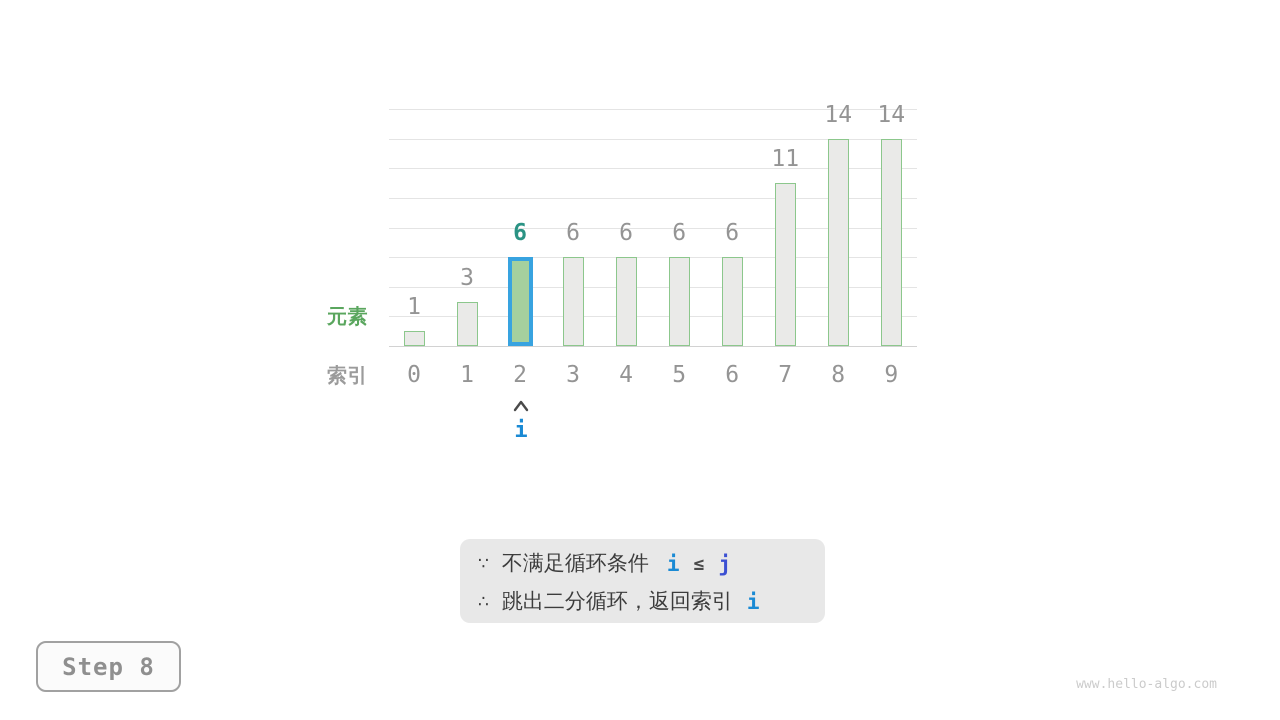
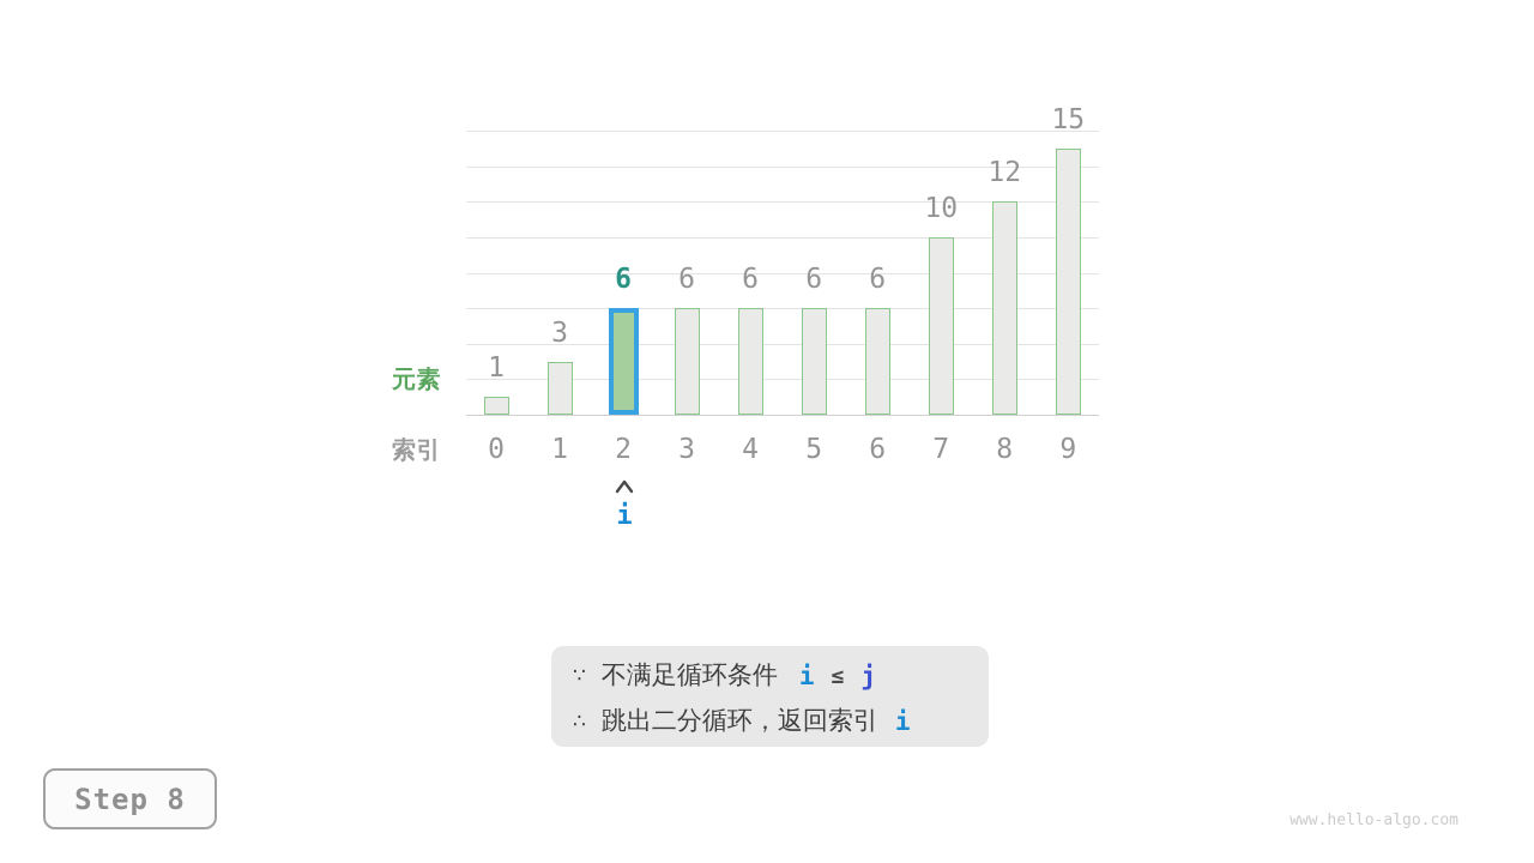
7: 11 -> 10
8: 14 -> 12
9: 14 -> 15
